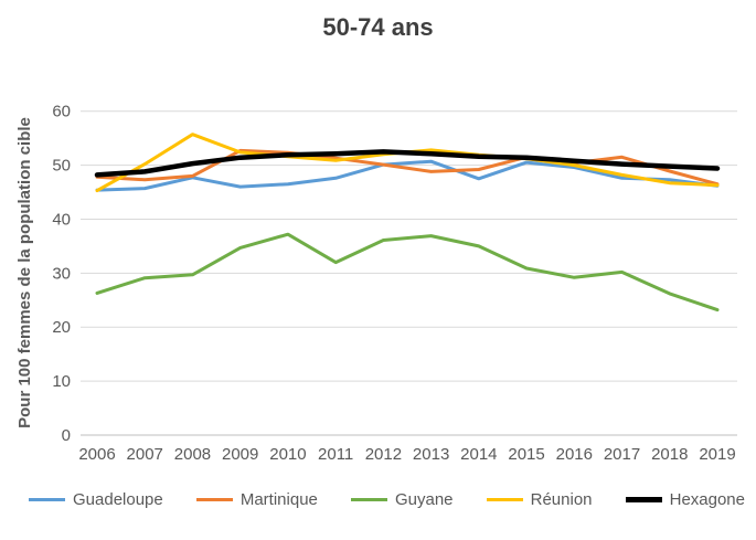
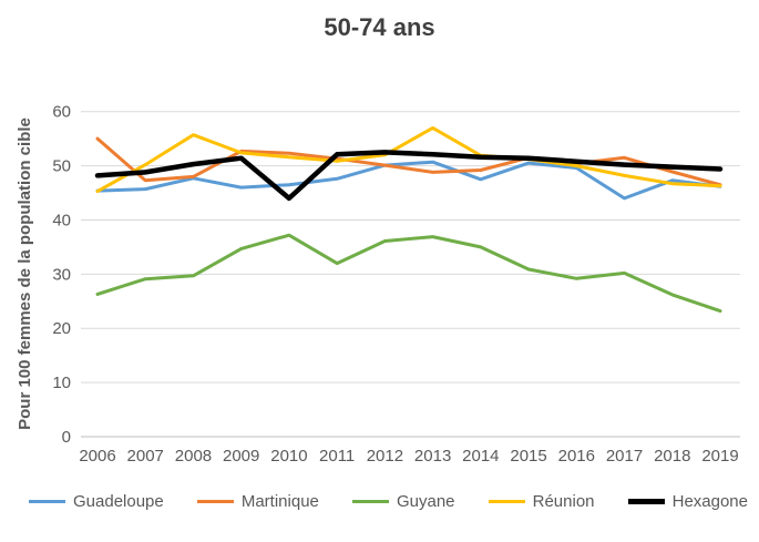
Martinique/2006: 48 -> 55
Hexagone/2010: 52 -> 44
Réunion/2013: 53 -> 57
Guadeloupe/2017: 48 -> 44
